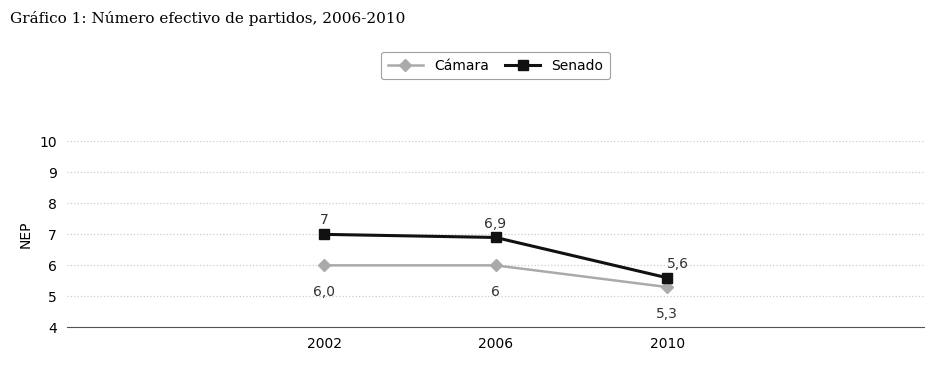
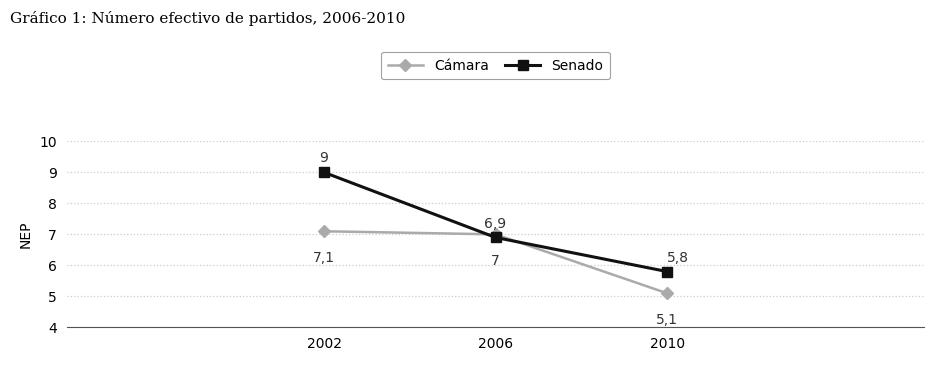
Cámara/2002: 6 -> 7
Senado/2002: 7 -> 9
Cámara/2006: 6 -> 7
Cámara/2010: 5,3 -> 5,1
Senado/2010: 5,6 -> 5,8
